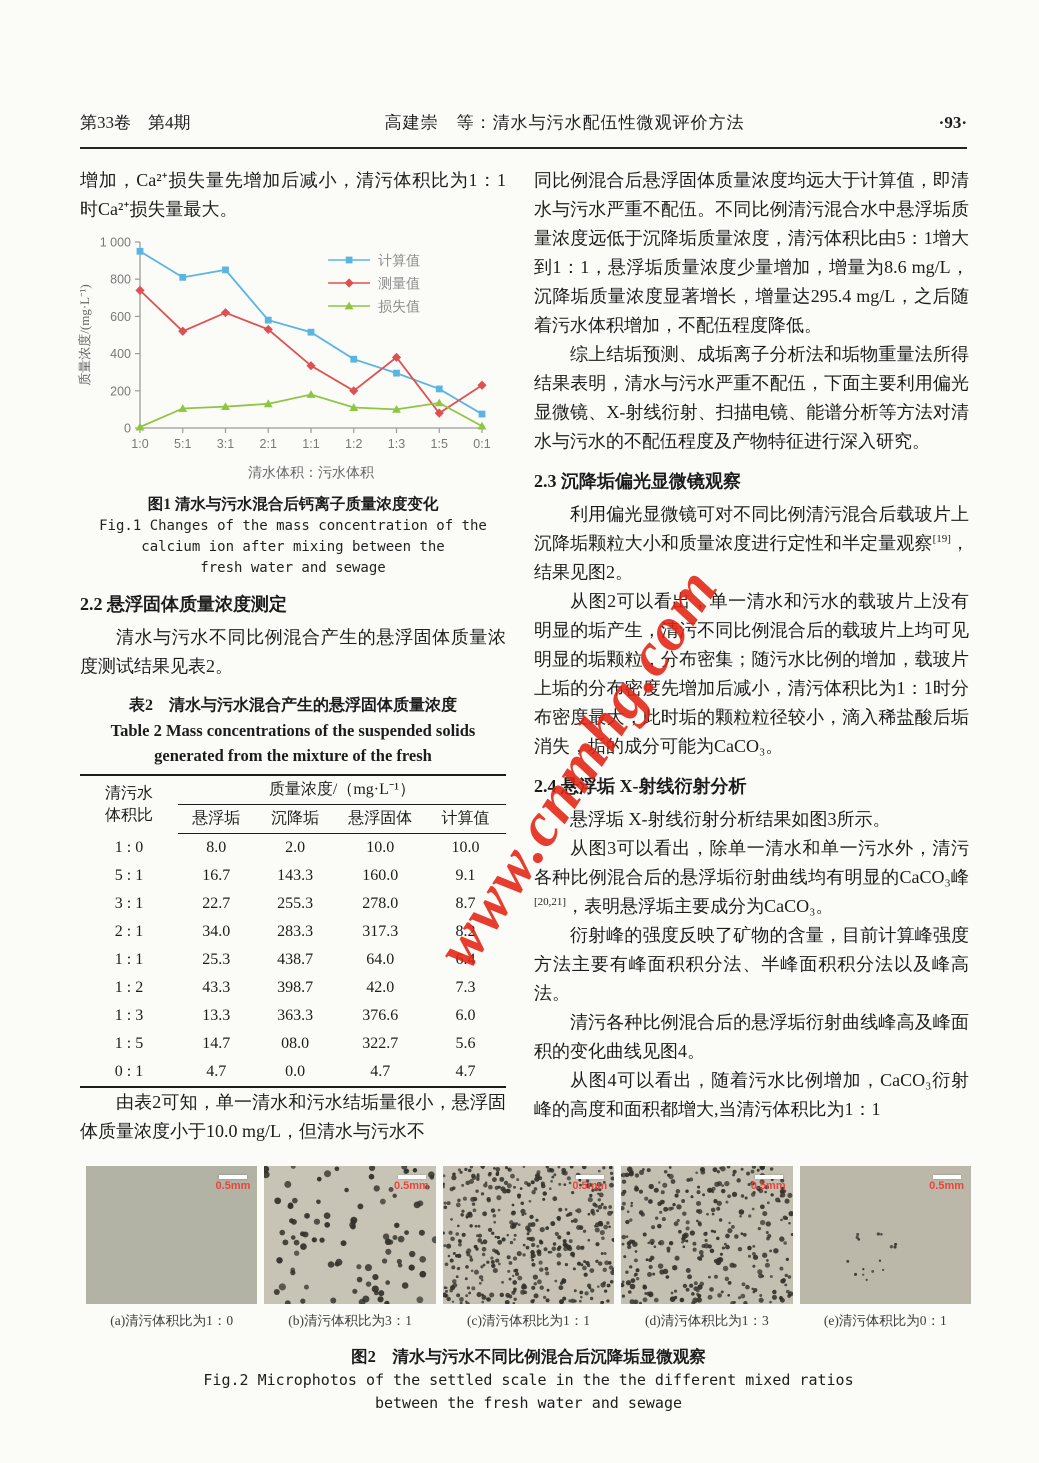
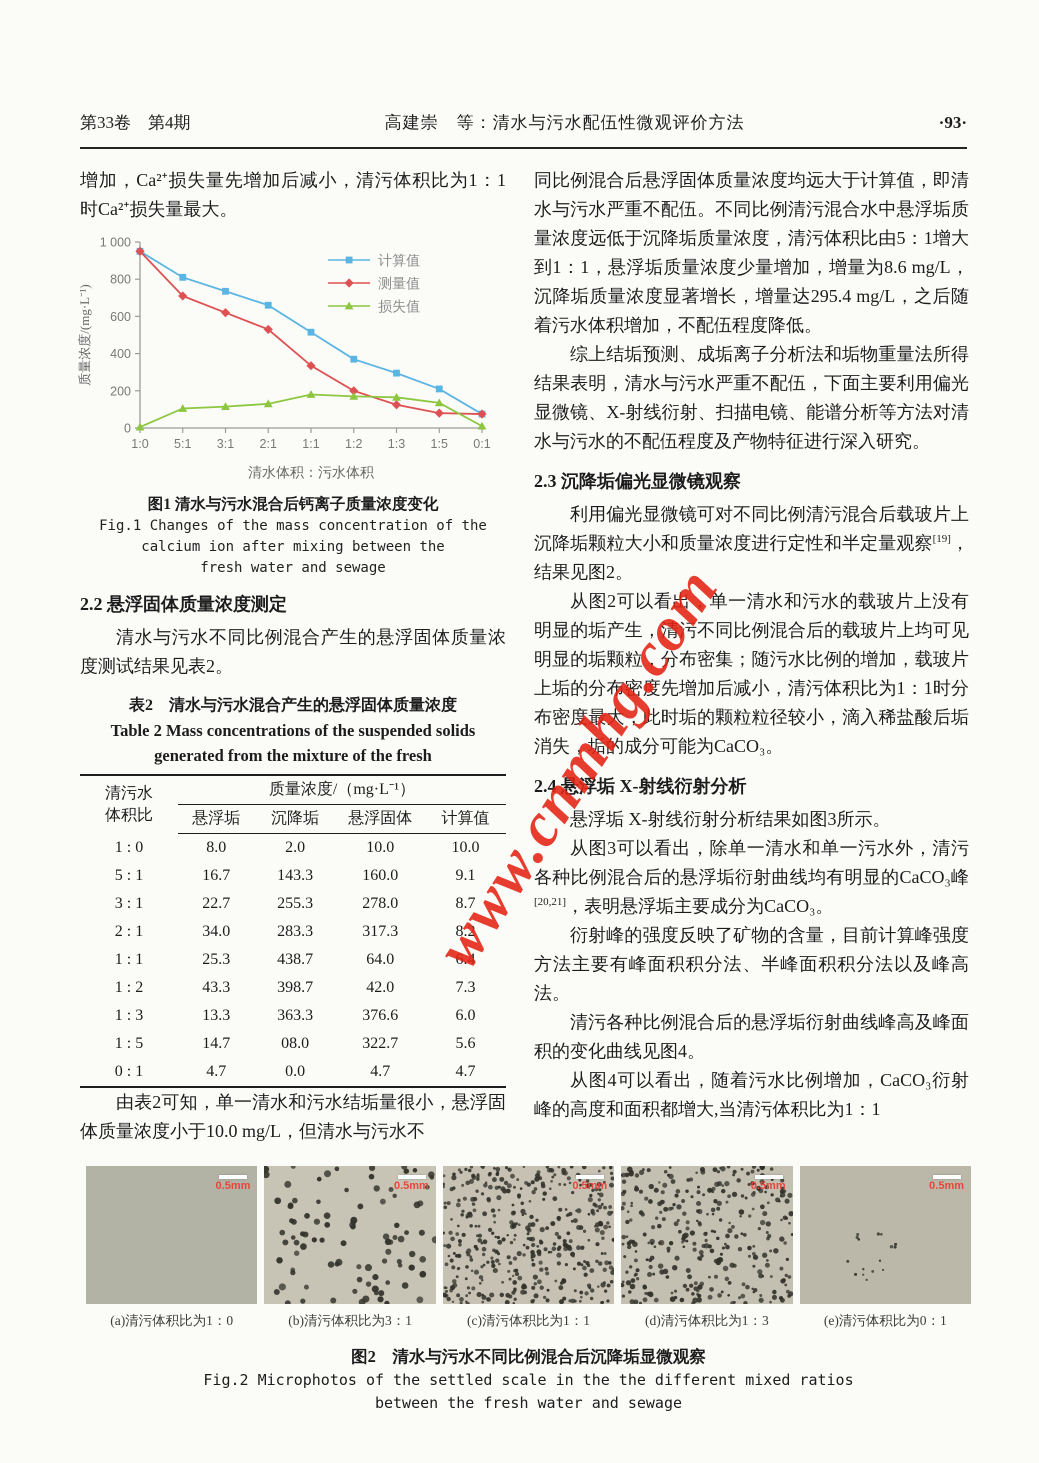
测量值/1:0: 740 -> 950
测量值/5:1: 520 -> 710
计算值/3:1: 850 -> 740
计算值/2:1: 580 -> 660
损失值/1:2: 110 -> 170
测量值/1:3: 380 -> 120
损失值/1:3: 100 -> 160
测量值/0:1: 230 -> 80
